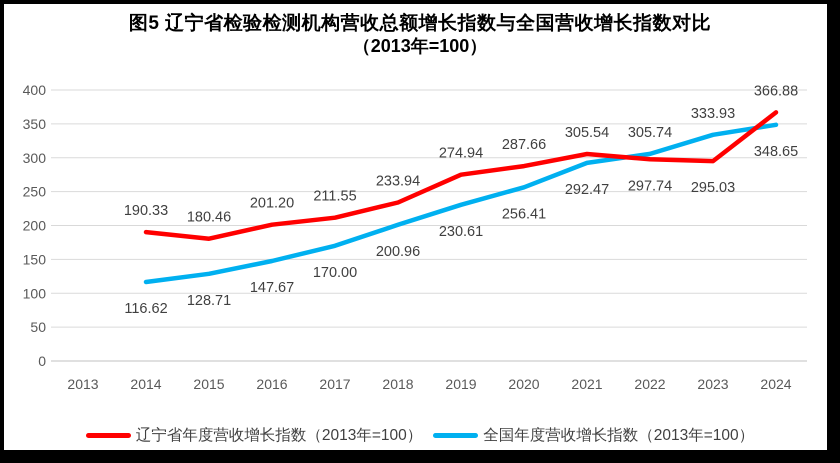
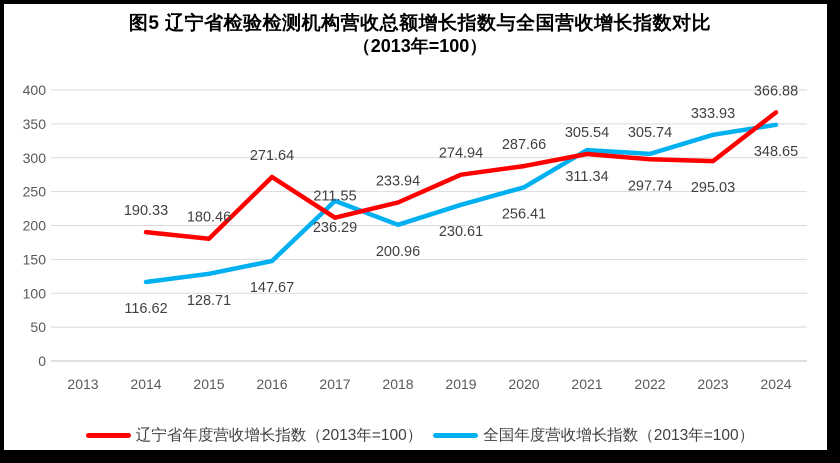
辽宁省年度营收增长指数（2013年=100）/2016: 201.20 -> 271.64
全国年度营收增长指数（2013年=100）/2017: 170.00 -> 236.29
全国年度营收增长指数（2013年=100）/2021: 292.47 -> 311.34
